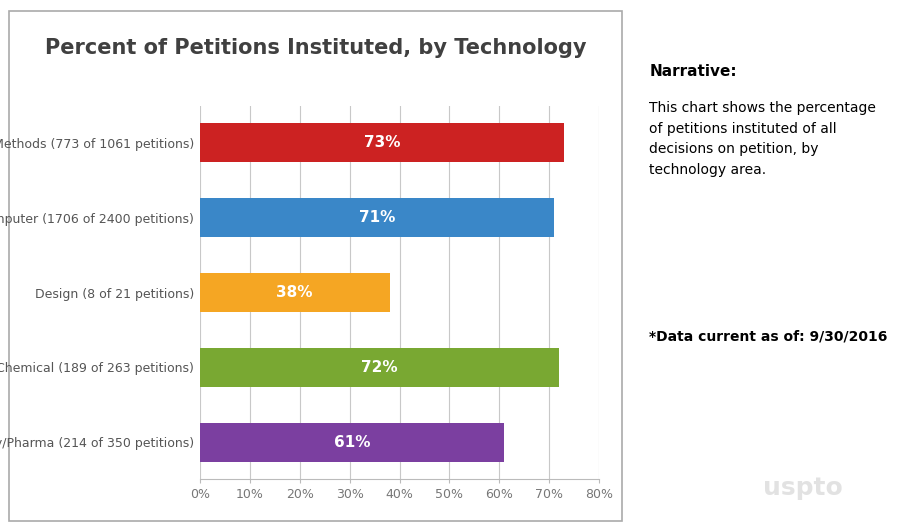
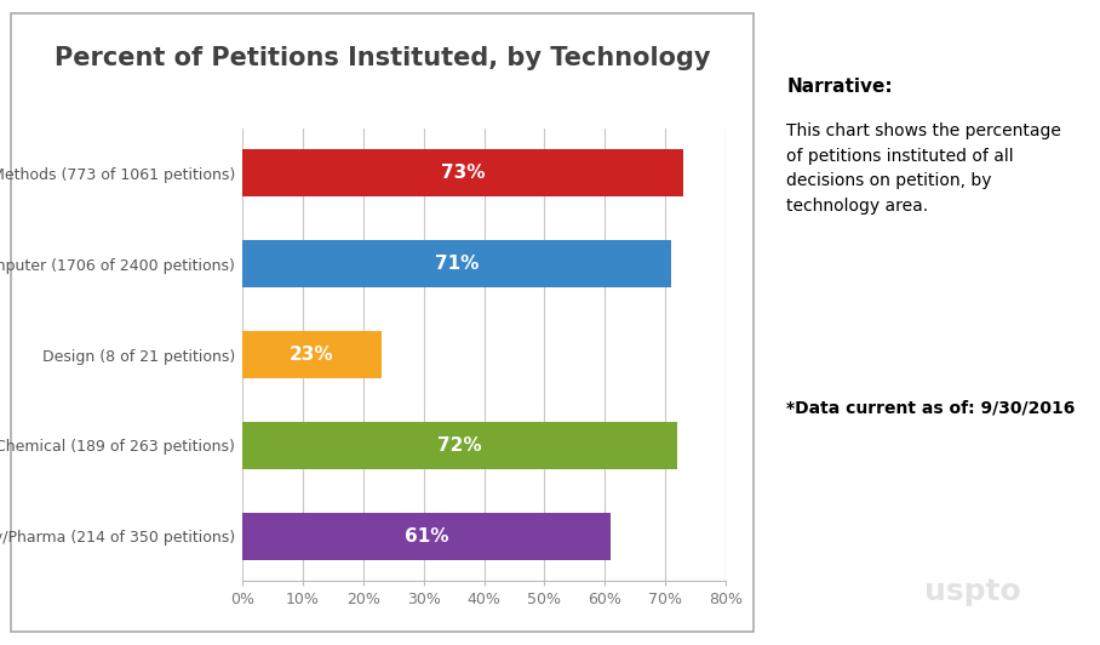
Design (8 of 21 petitions): 38% -> 23%
